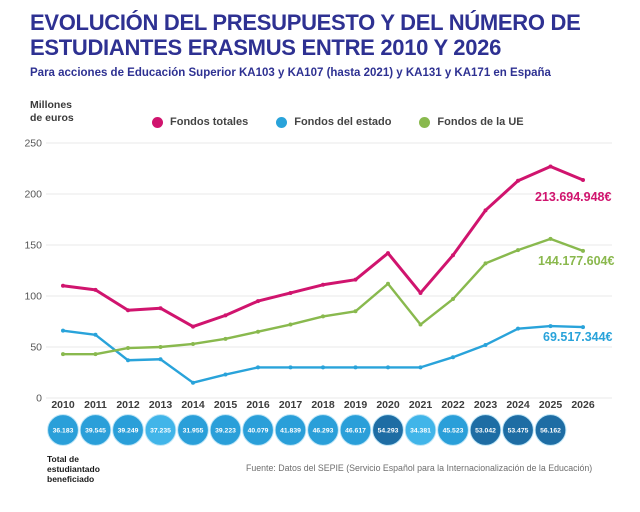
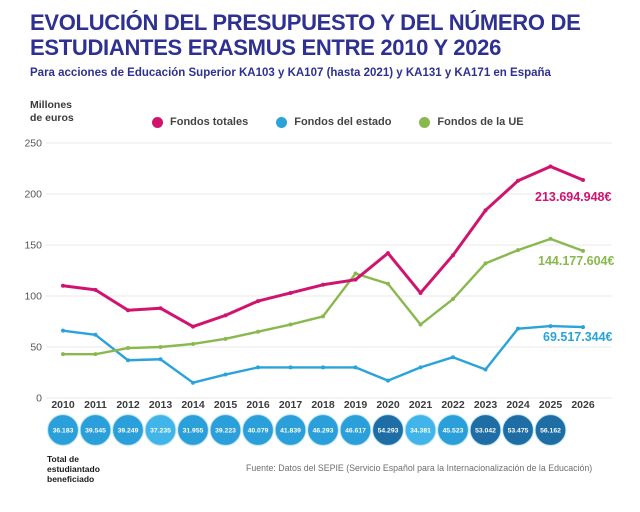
Fondos de la UE/2019: 85 -> 122
Fondos del estado/2020: 30 -> 17
Fondos del estado/2023: 52 -> 28
